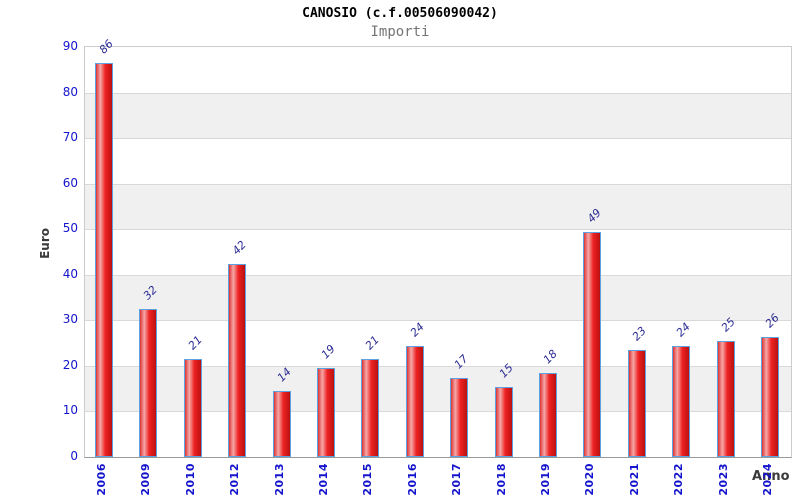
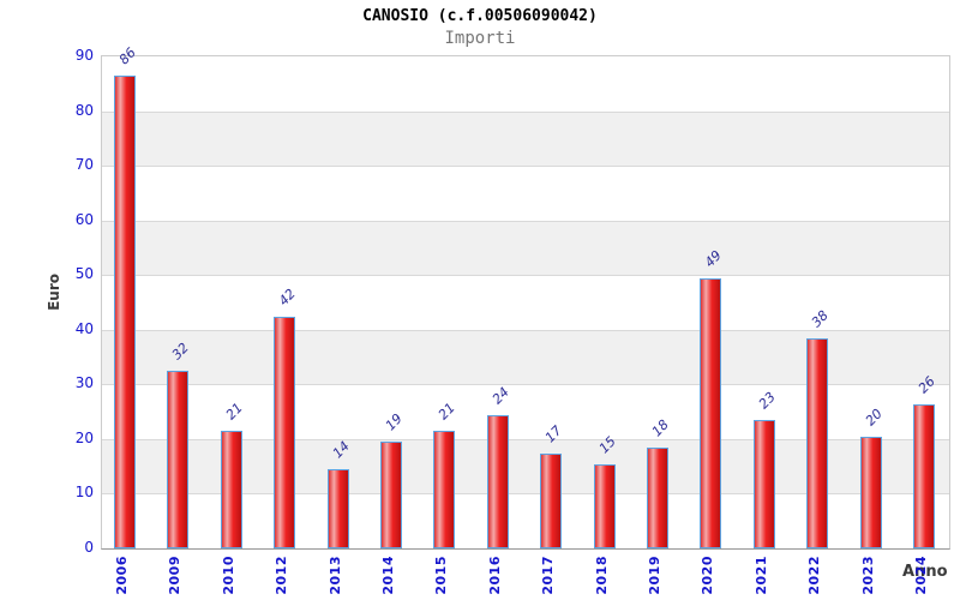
2022: 24 -> 38
2023: 25 -> 20
